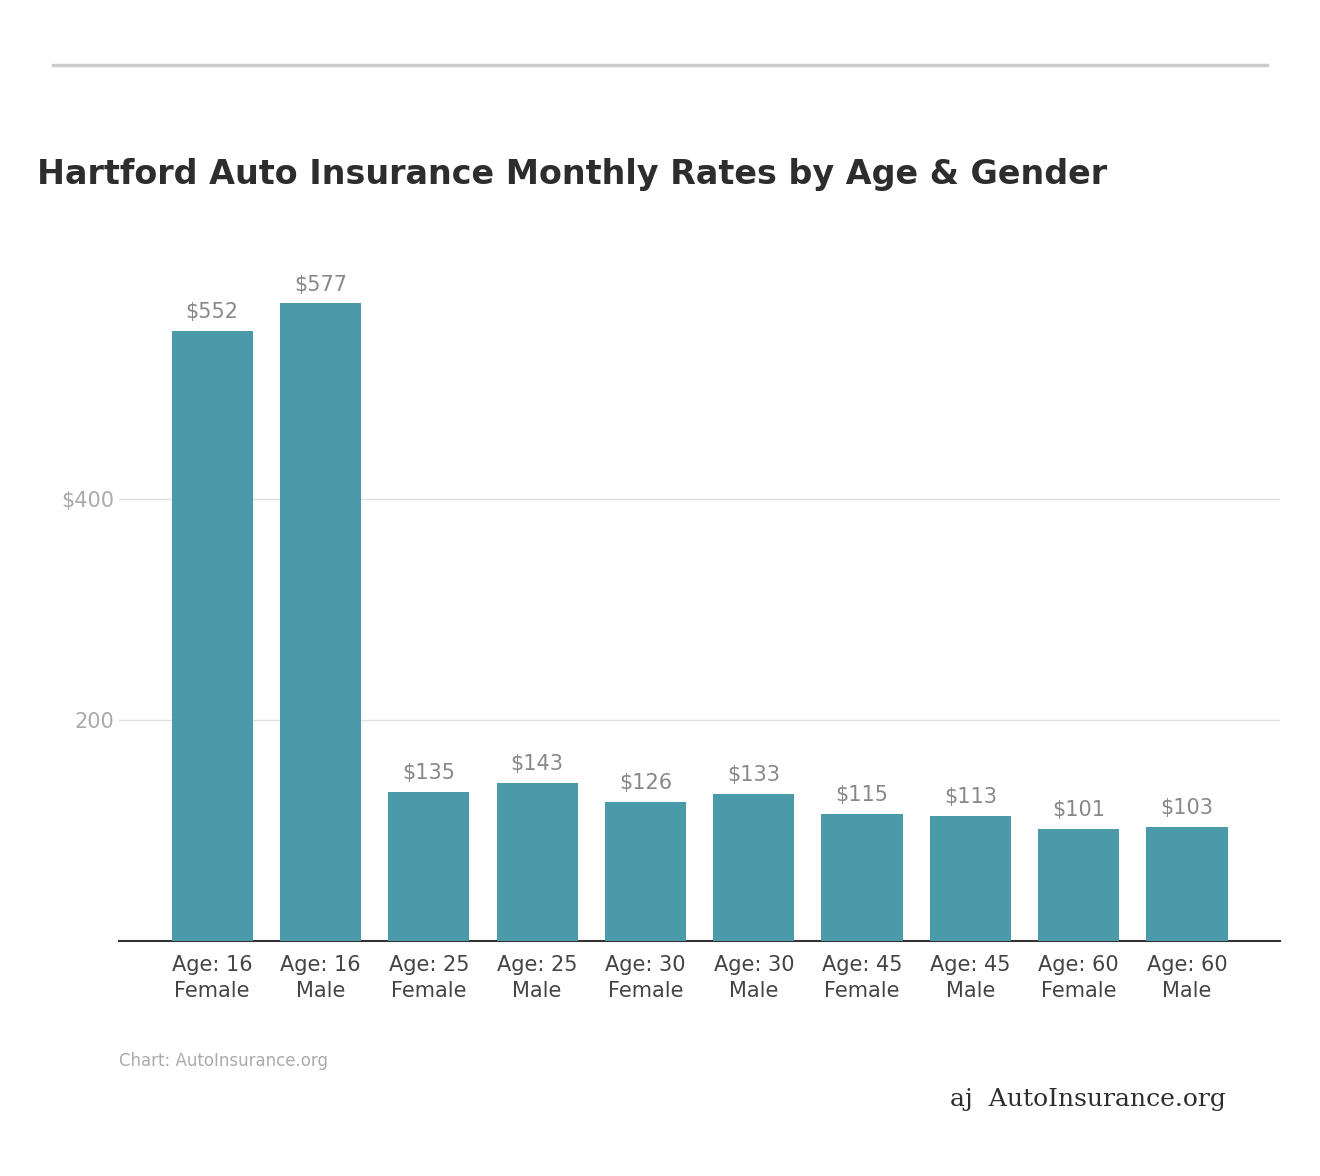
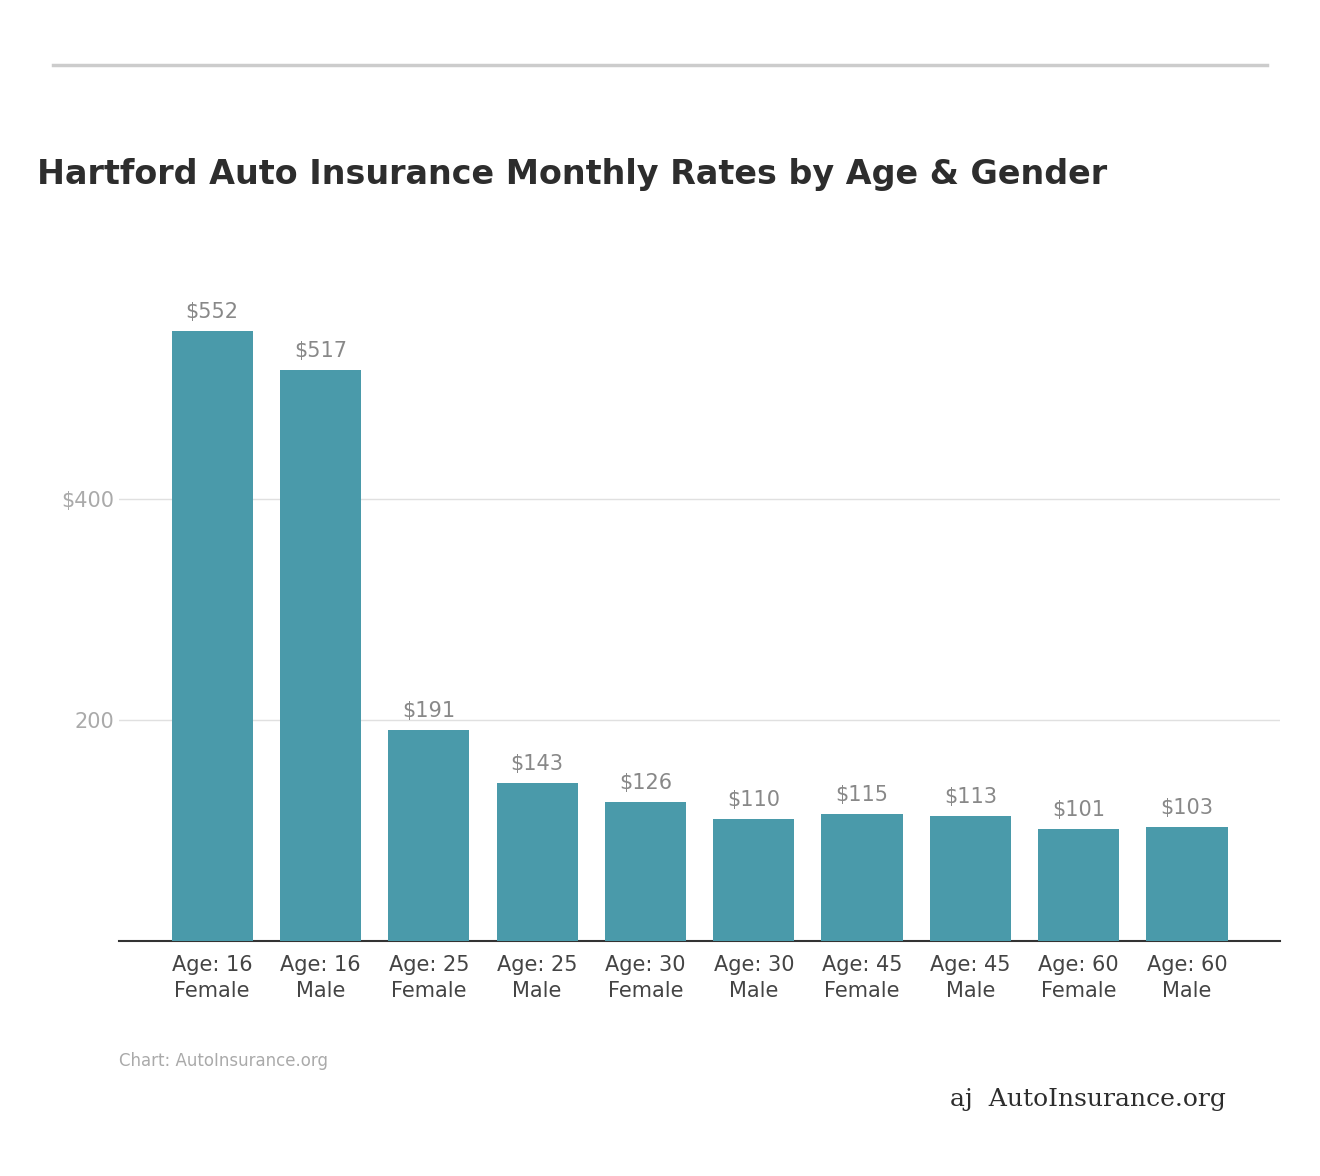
Age: 16 Male: $577 -> $517
Age: 25 Female: $135 -> $191
Age: 30 Male: $133 -> $110
